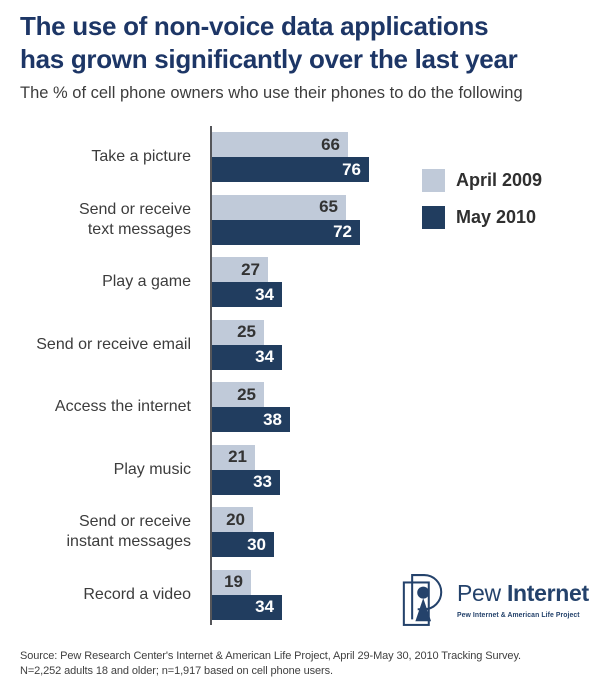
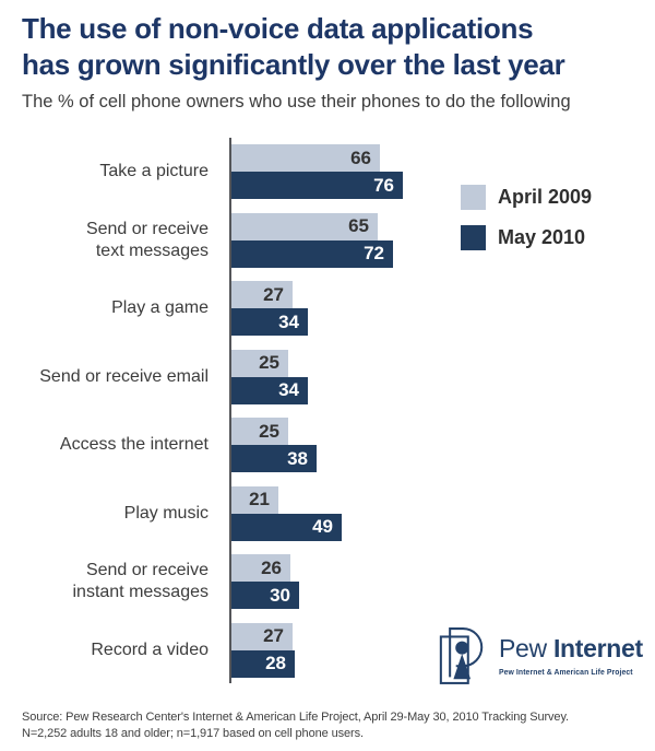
May 2010/Play music: 33 -> 49
April 2009/Send or receive instant messages: 20 -> 26
April 2009/Record a video: 19 -> 27
May 2010/Record a video: 34 -> 28
